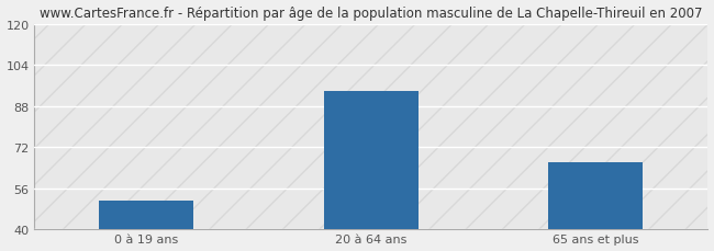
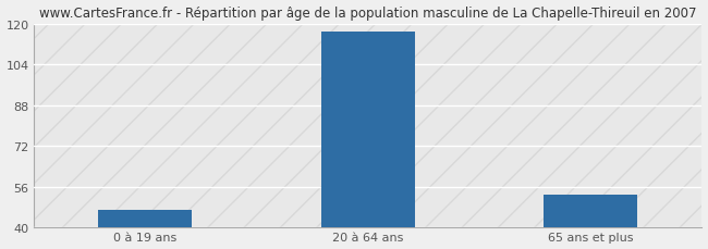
0 à 19 ans: 51 -> 47
20 à 64 ans: 94 -> 117
65 ans et plus: 66 -> 53
